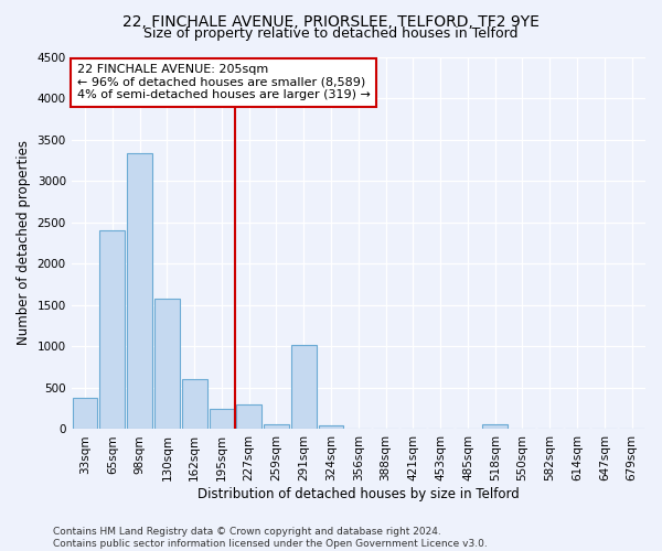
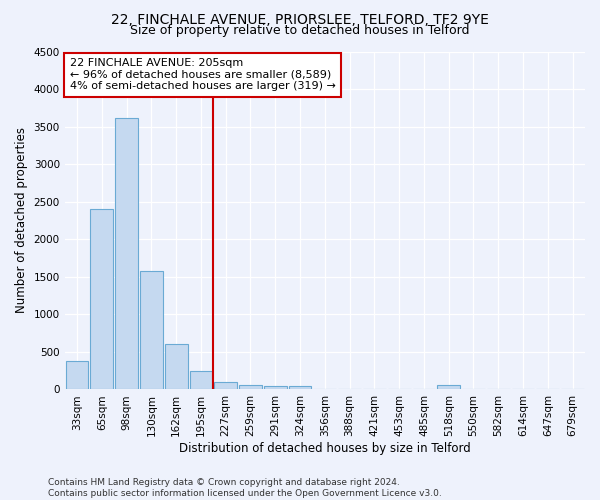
98sqm: 3340 -> 3620
227sqm: 300 -> 100
291sqm: 1020 -> 50
